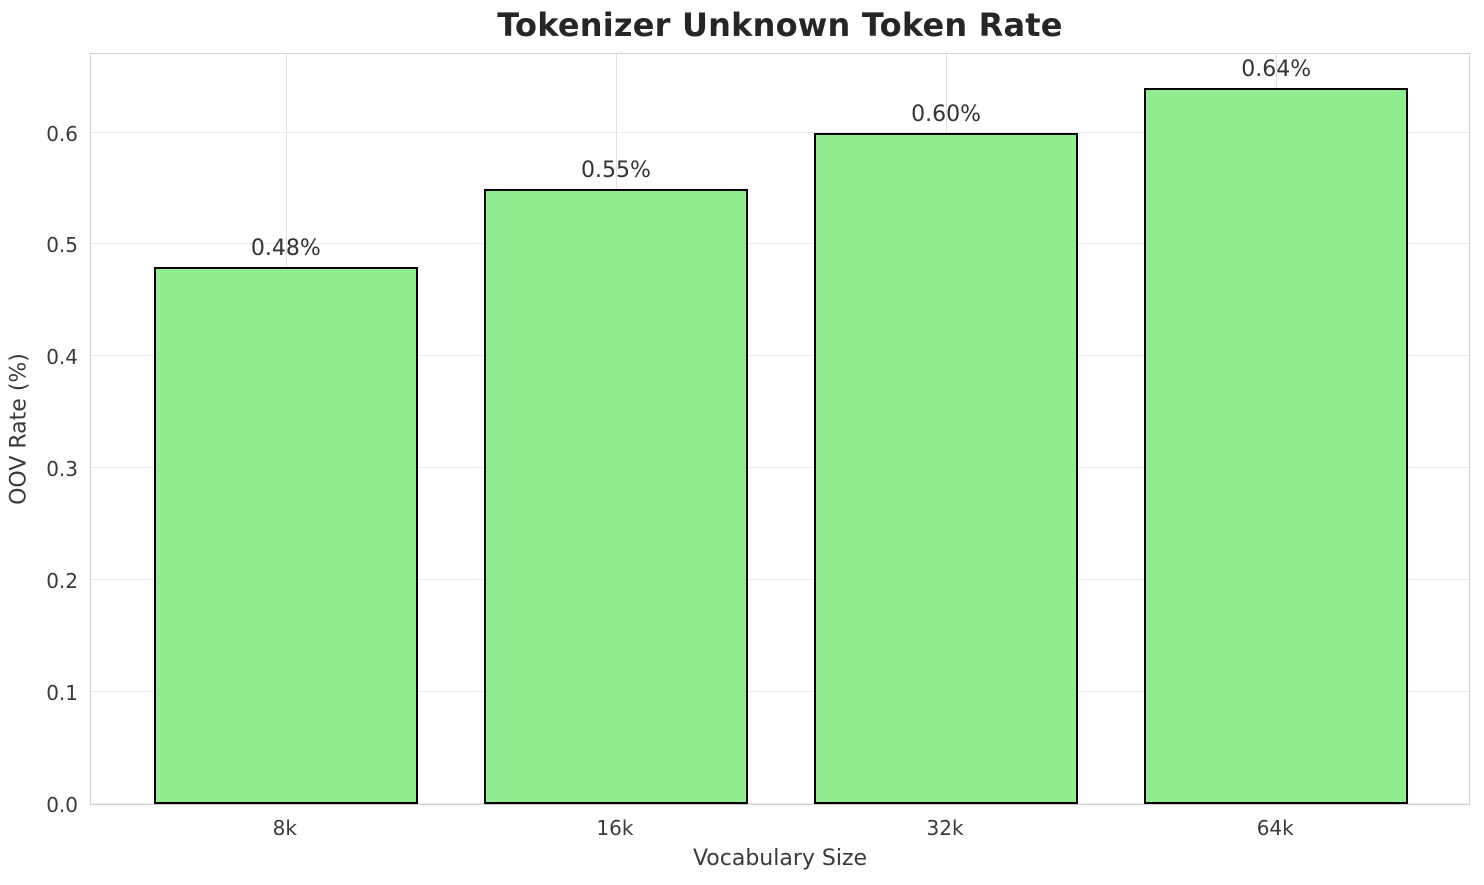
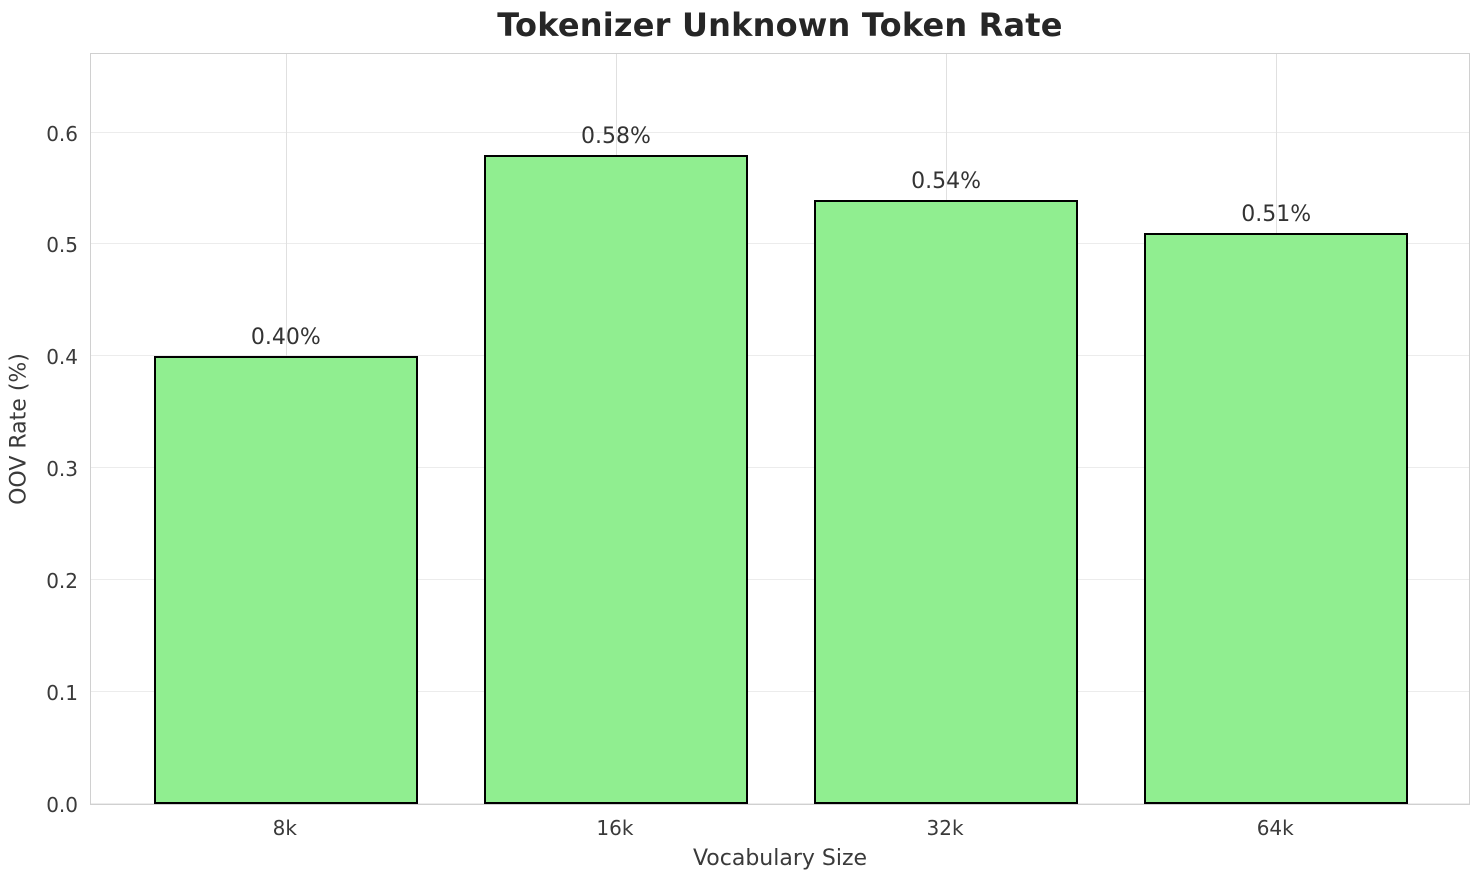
8k: 0.48% -> 0.40%
16k: 0.55% -> 0.58%
32k: 0.60% -> 0.54%
64k: 0.64% -> 0.51%
